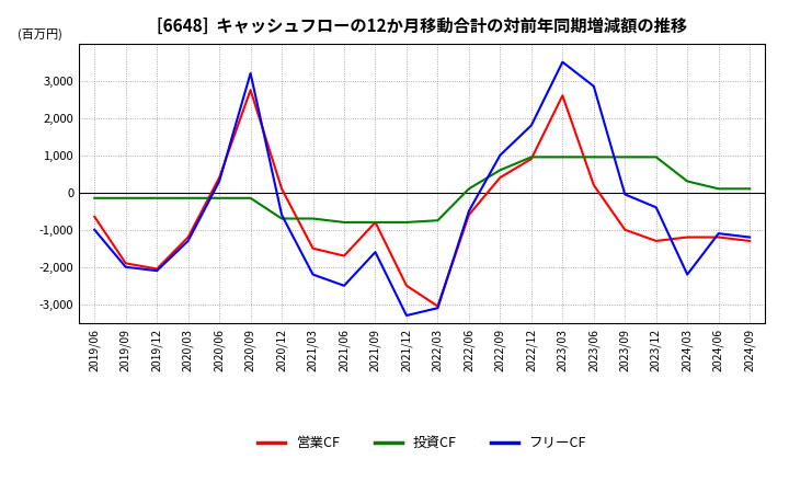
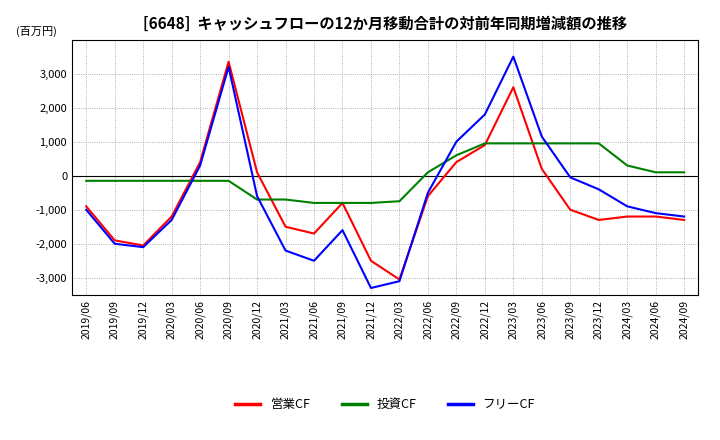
営業CF/2019/06: -650 -> -900
営業CF/2020/09: 2,750 -> 3,350
フリーCF/2023/06: 2,850 -> 1,150
フリーCF/2024/03: -2,200 -> -900
